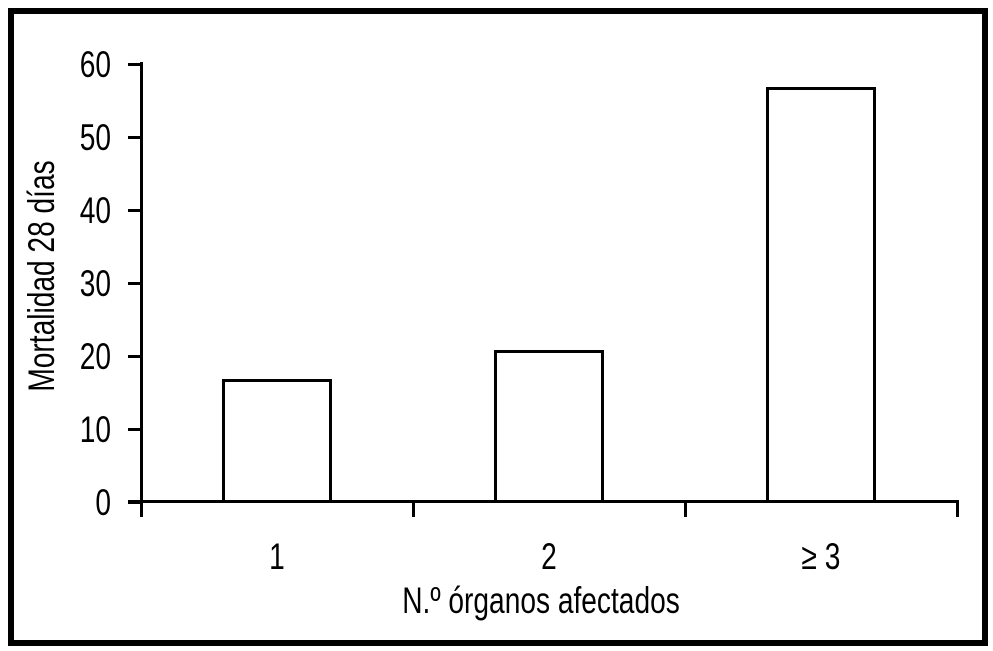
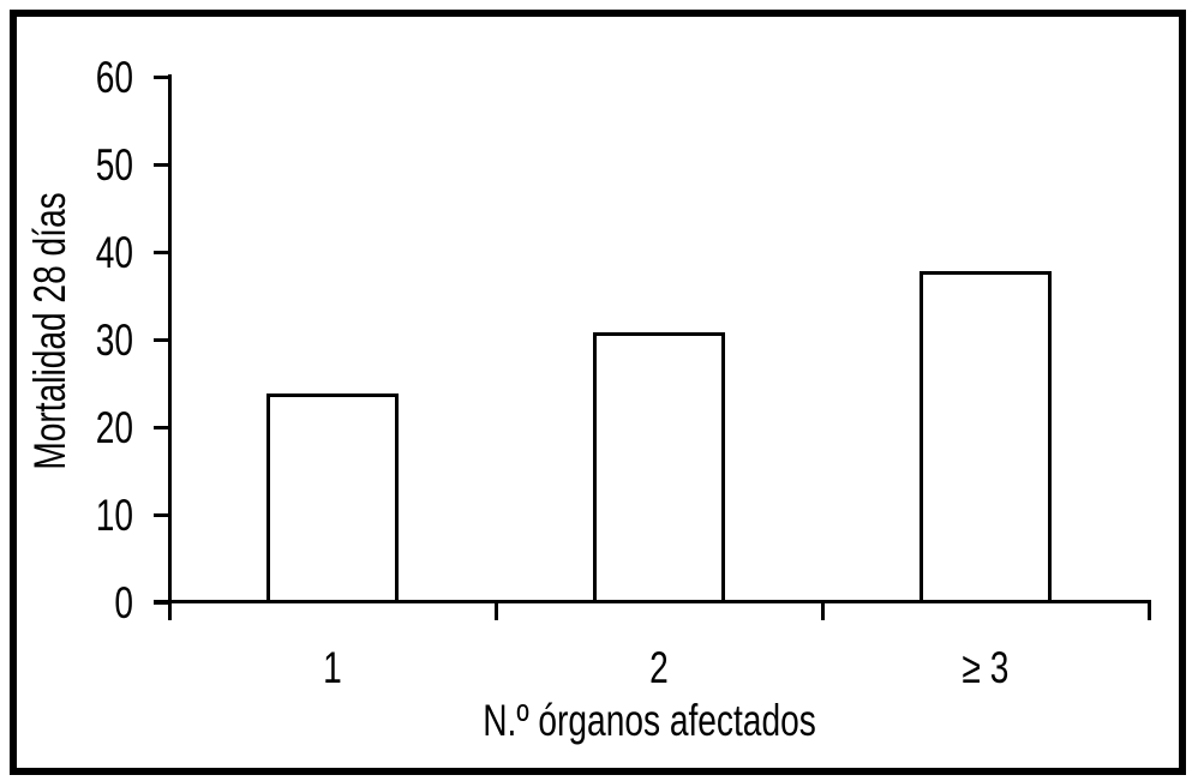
1: 17 -> 24
2: 21 -> 31
≥ 3: 57 -> 38
